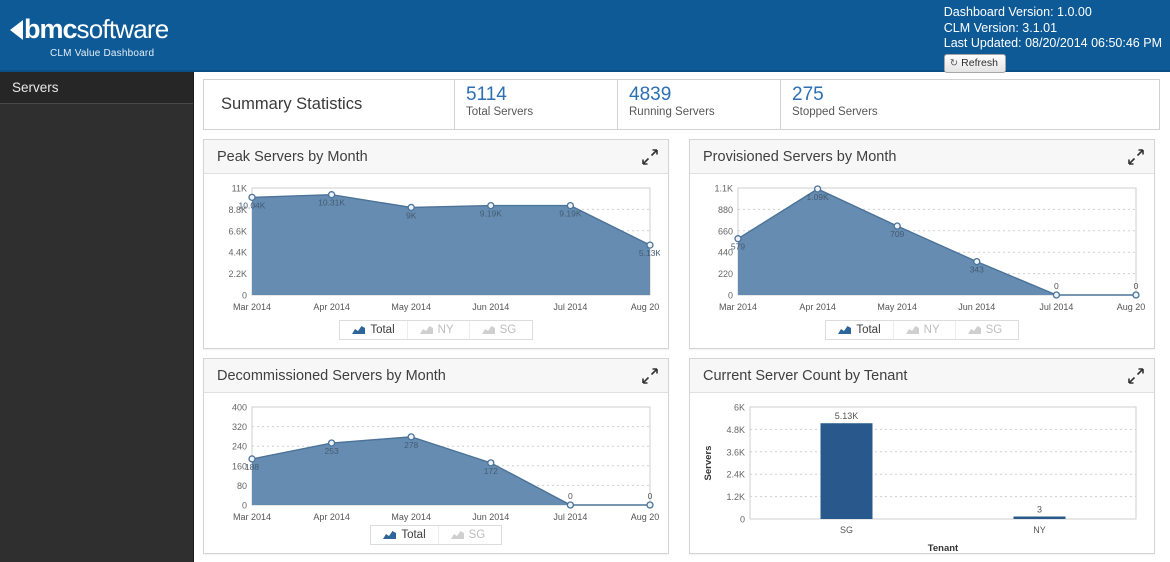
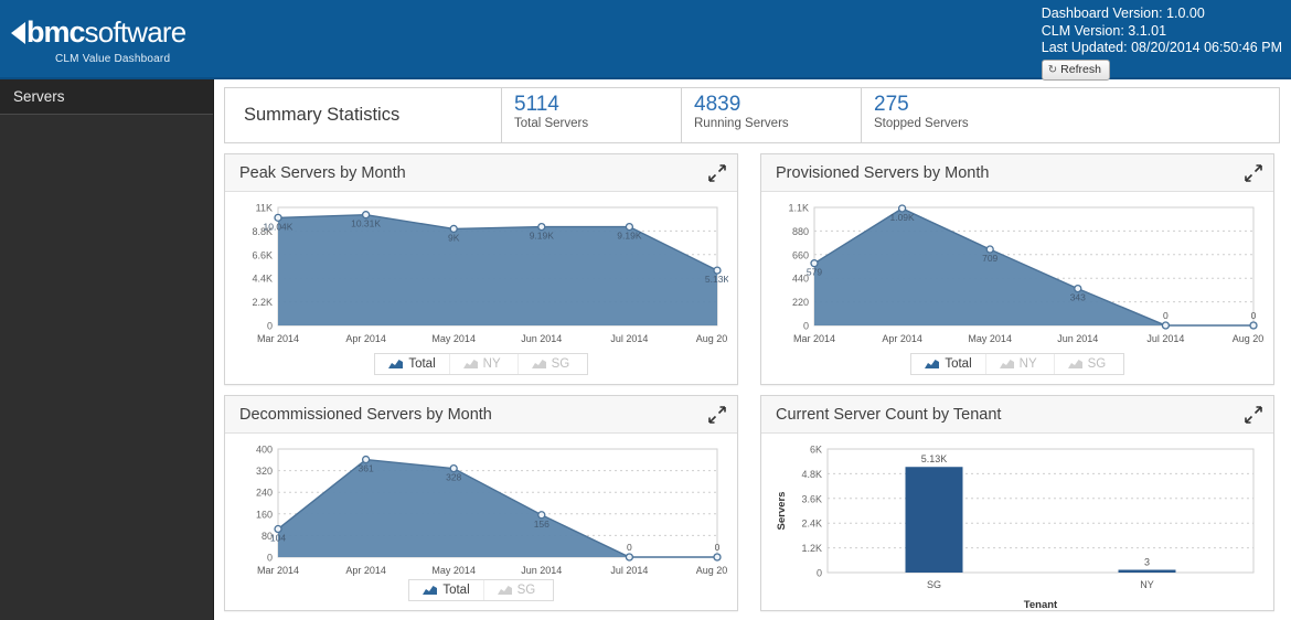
Decommissioned Servers by Month/Mar 2014: 188 -> 104
Decommissioned Servers by Month/Apr 2014: 253 -> 361
Decommissioned Servers by Month/May 2014: 278 -> 328
Decommissioned Servers by Month/Jun 2014: 172 -> 156
